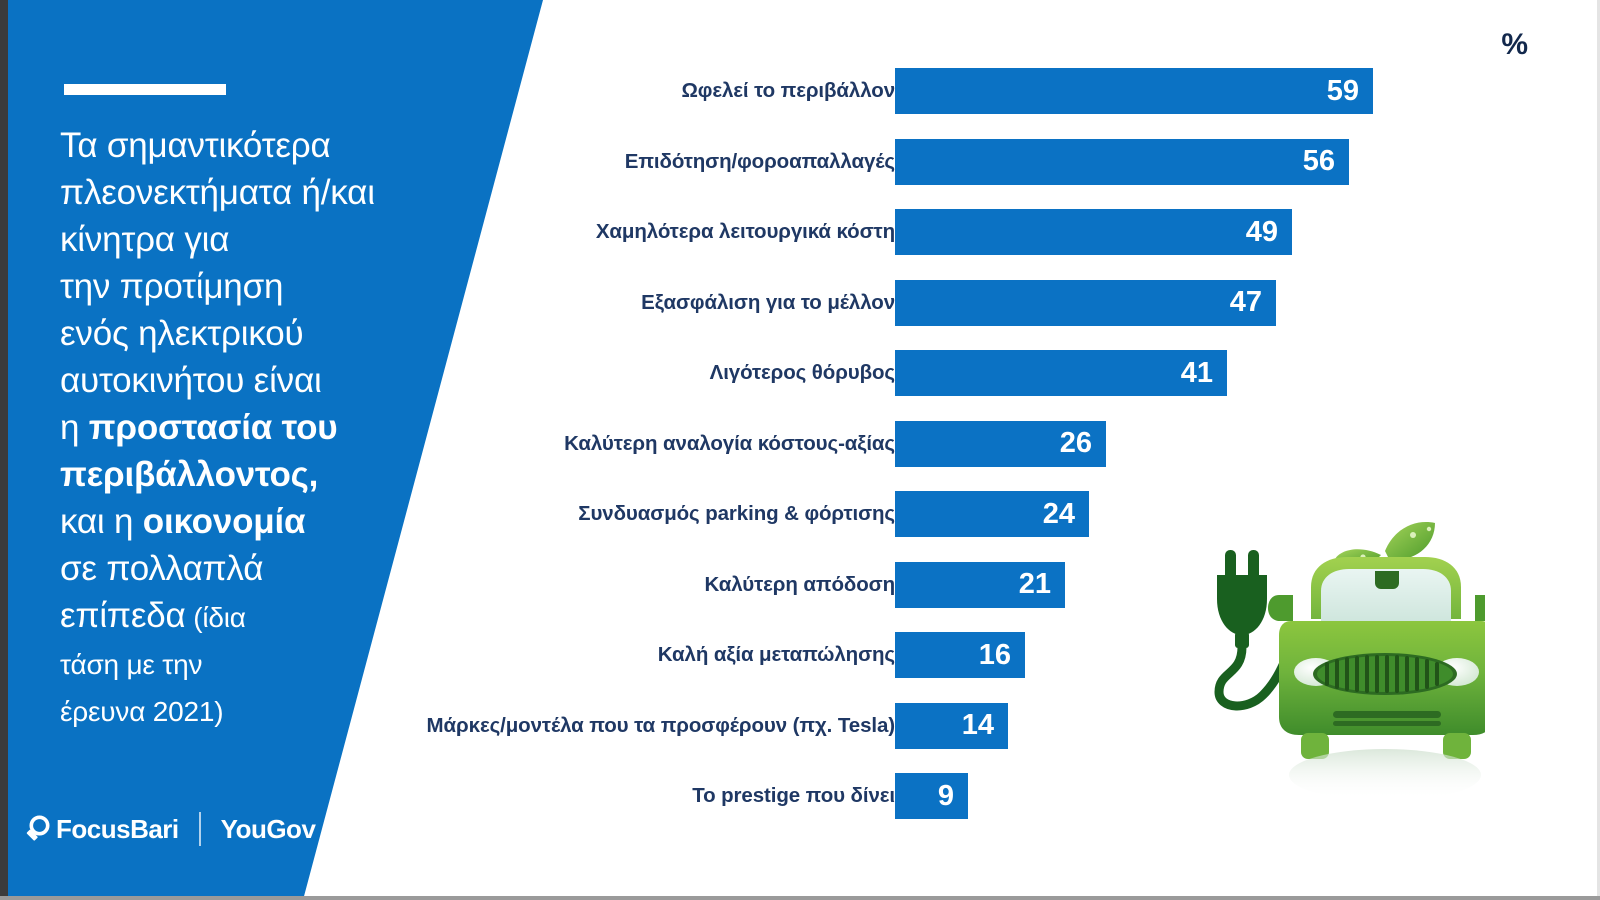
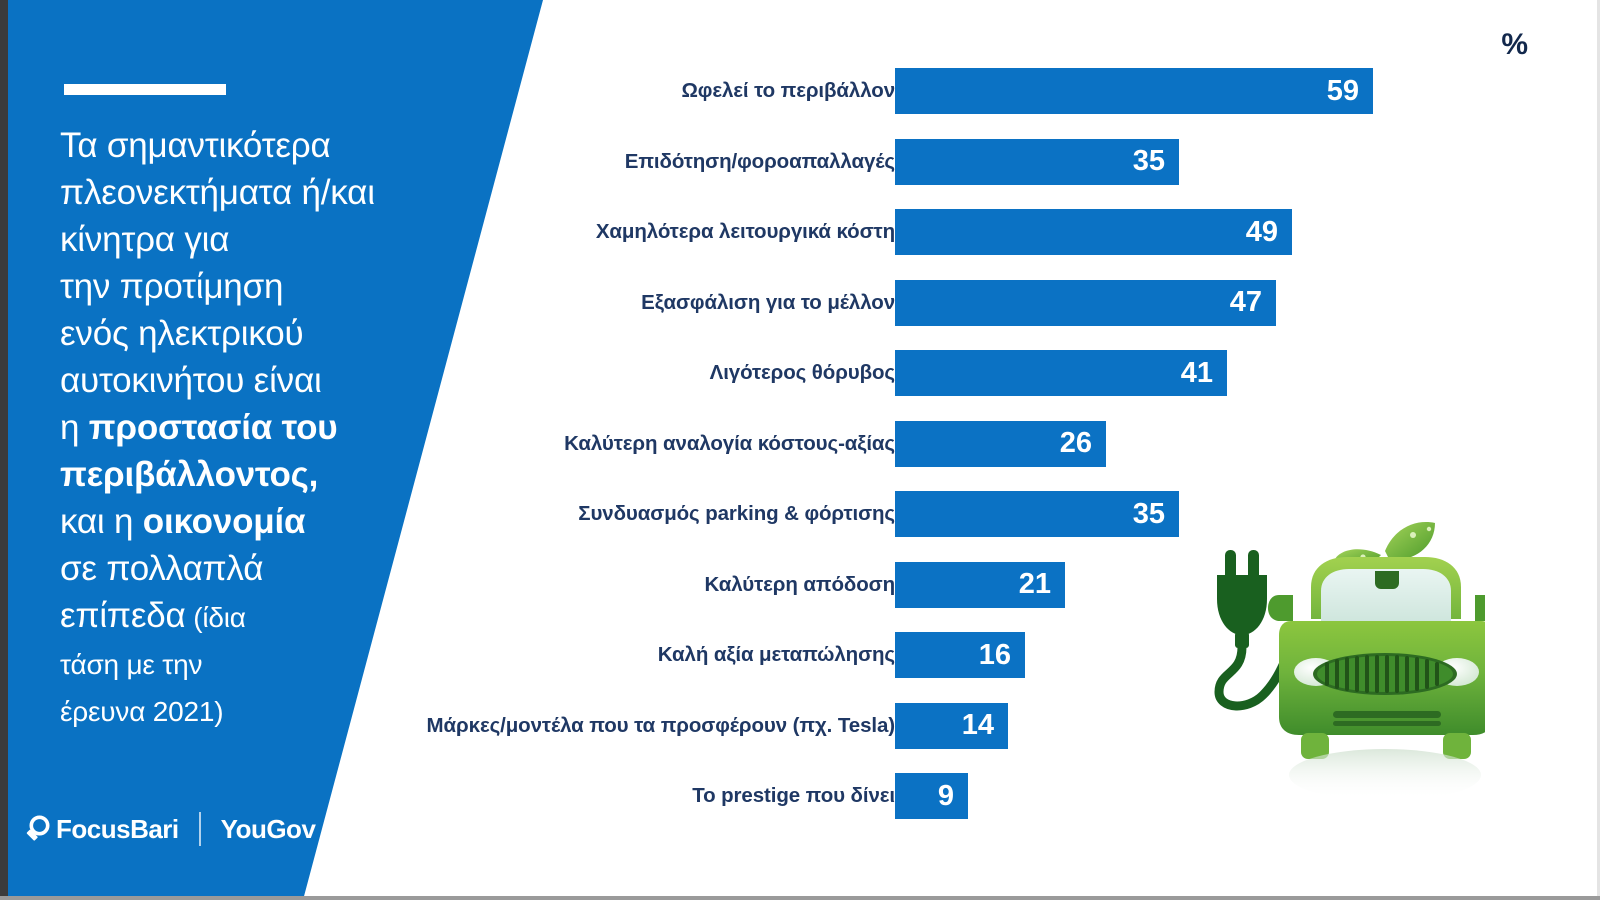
Επιδότηση/φοροαπαλλαγές: 56 -> 35
Συνδυασμός parking & φόρτισης: 24 -> 35
